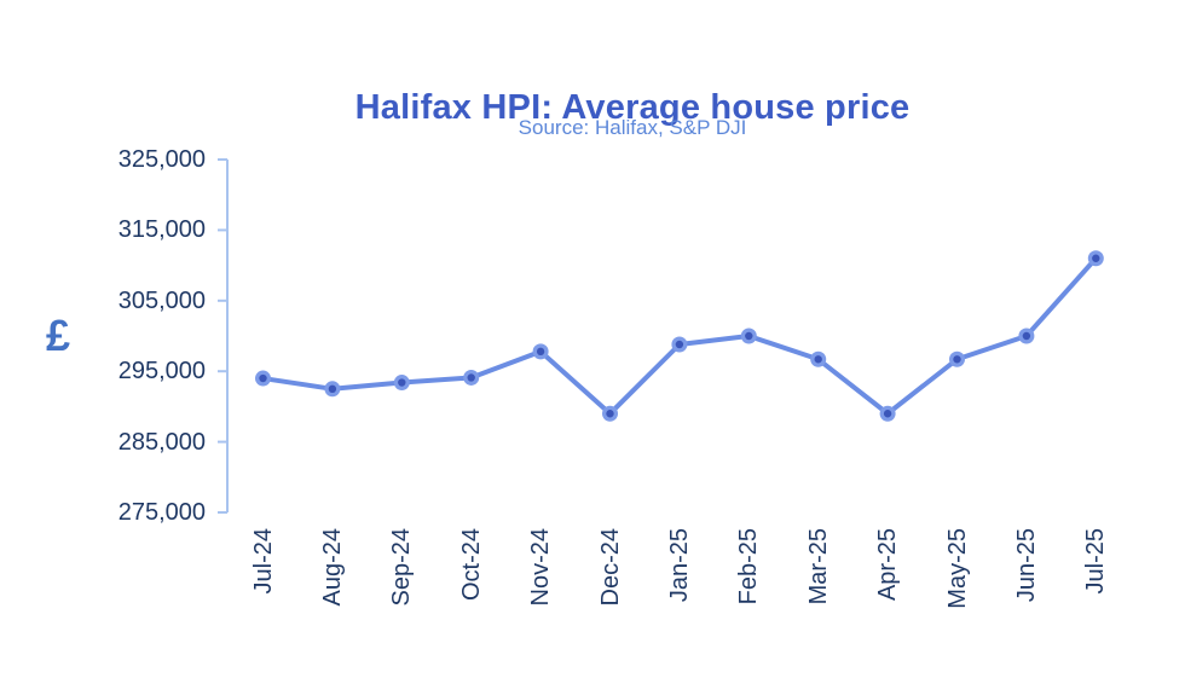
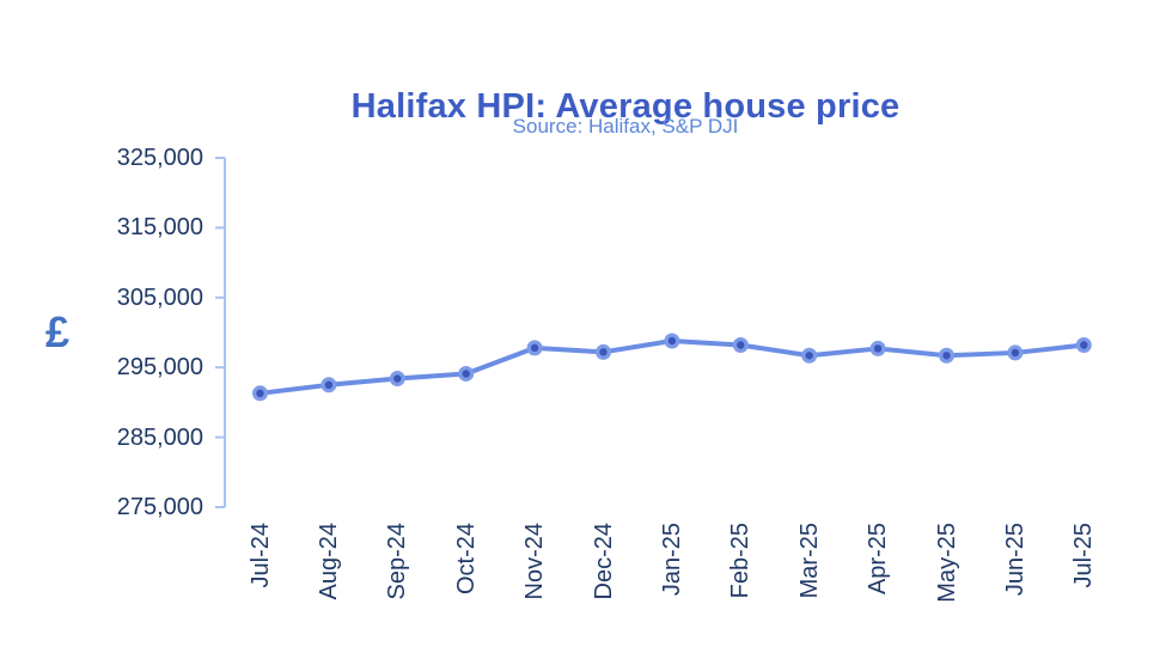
Jul-24: 294000 -> 291000
Dec-24: 289000 -> 297000
Feb-25: 300000 -> 298000
Apr-25: 289000 -> 298000
Jun-25: 300000 -> 297000
Jul-25: 311000 -> 298000
